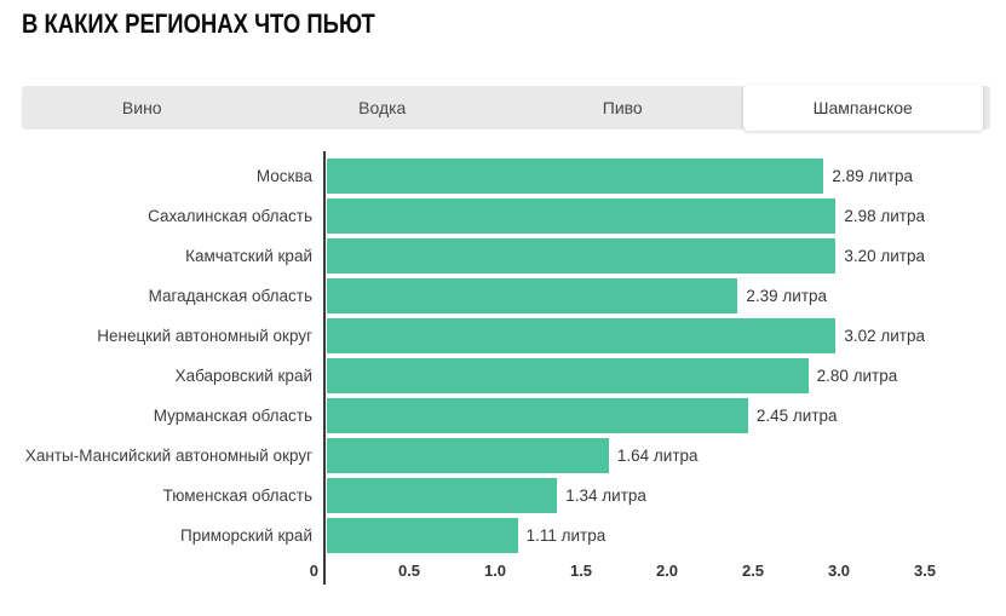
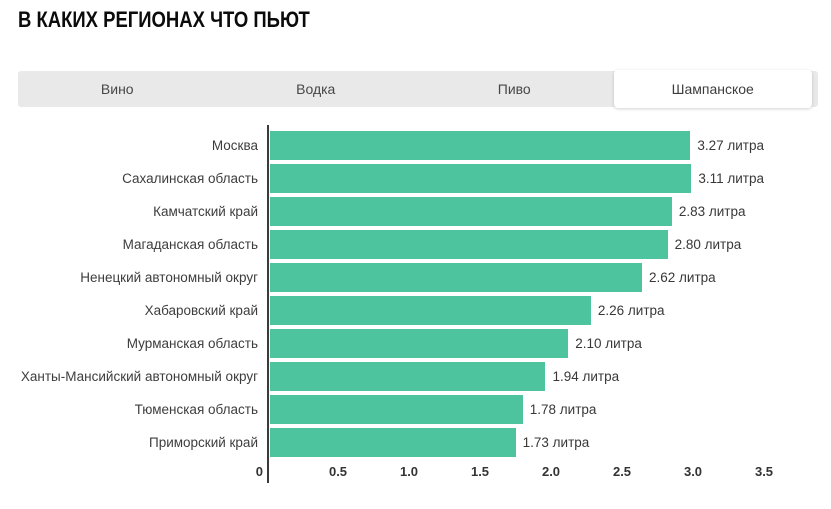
Москва: 2.89 -> 3.27
Сахалинская область: 2.98 -> 3.11
Камчатский край: 3.20 -> 2.83
Магаданская область: 2.39 -> 2.80
Ненецкий автономный округ: 3.02 -> 2.62
Хабаровский край: 2.80 -> 2.26
Мурманская область: 2.45 -> 2.10
Ханты-Мансийский автономный округ: 1.64 -> 1.94
Тюменская область: 1.34 -> 1.78
Приморский край: 1.11 -> 1.73
